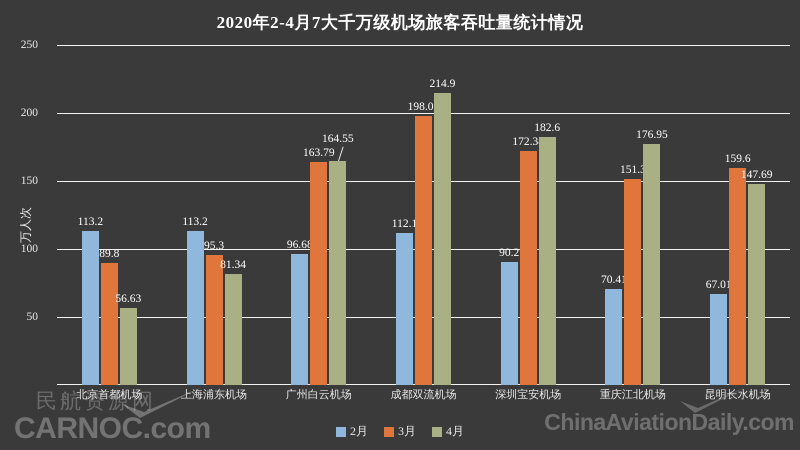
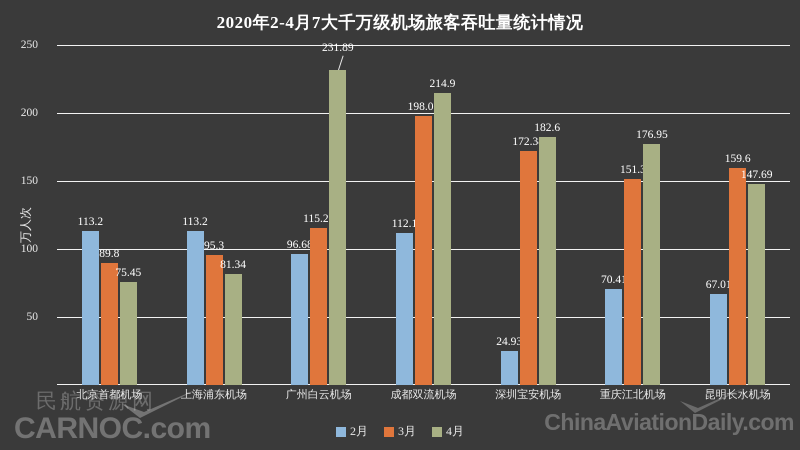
4月/北京首都机场: 56.63 -> 75.45
3月/广州白云机场: 163.79 -> 115.28
4月/广州白云机场: 164.55 -> 231.89
2月/深圳宝安机场: 90.2 -> 24.93
